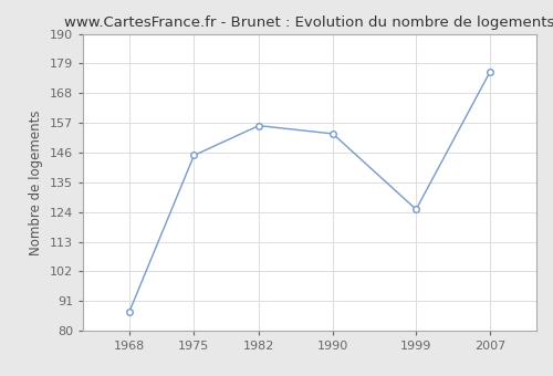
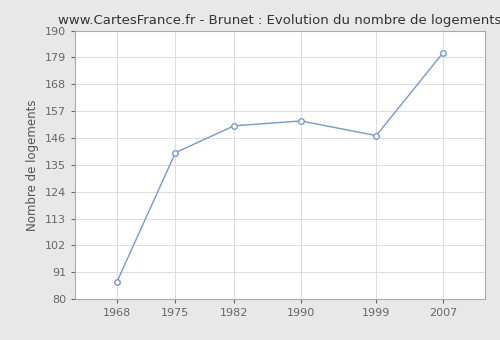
1975: 145 -> 140
1982: 156 -> 151
1999: 125 -> 147
2007: 176 -> 181
